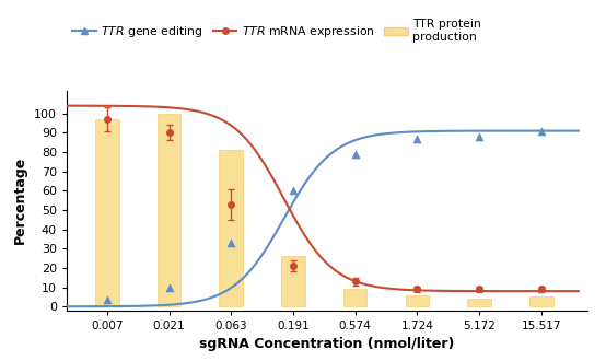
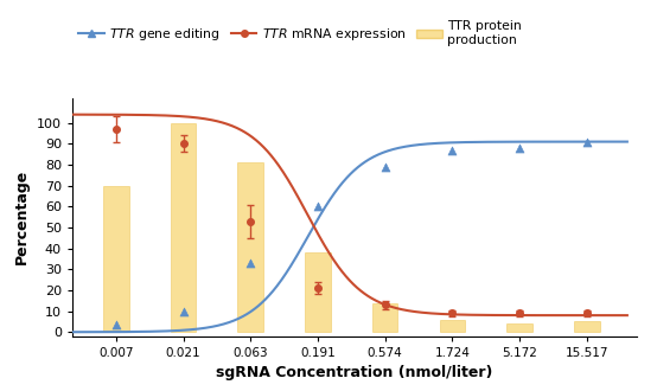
TTR protein production/0.007: 97 -> 70
TTR protein production/0.191: 26 -> 38
TTR protein production/0.574: 9 -> 14
